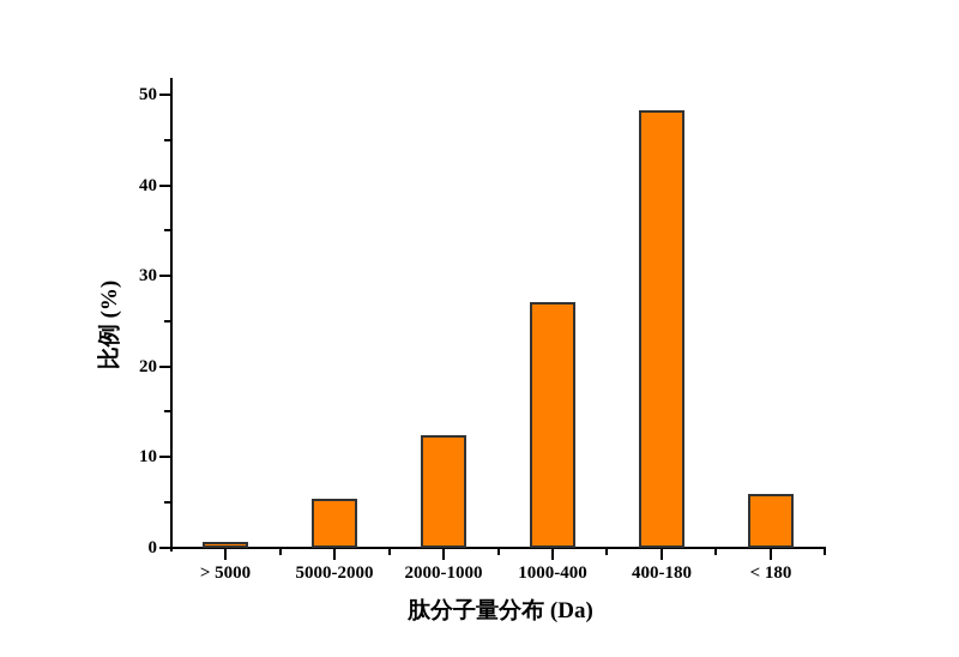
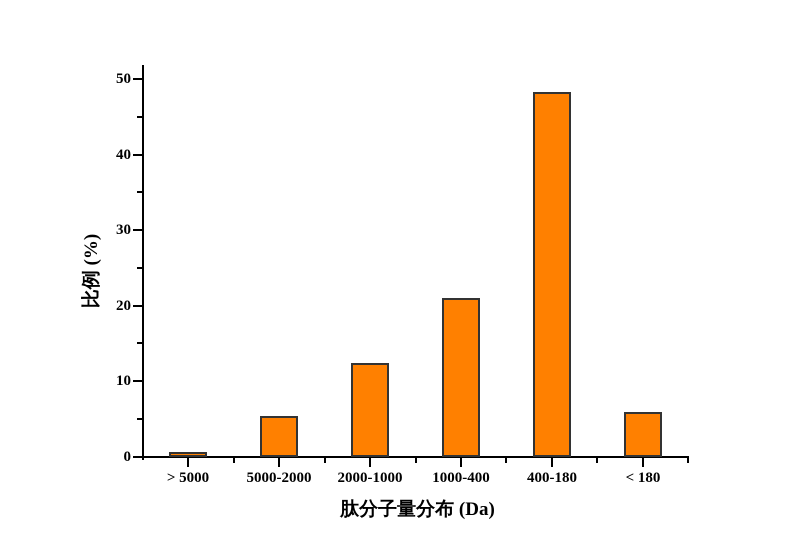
1000-400: 27 -> 21
